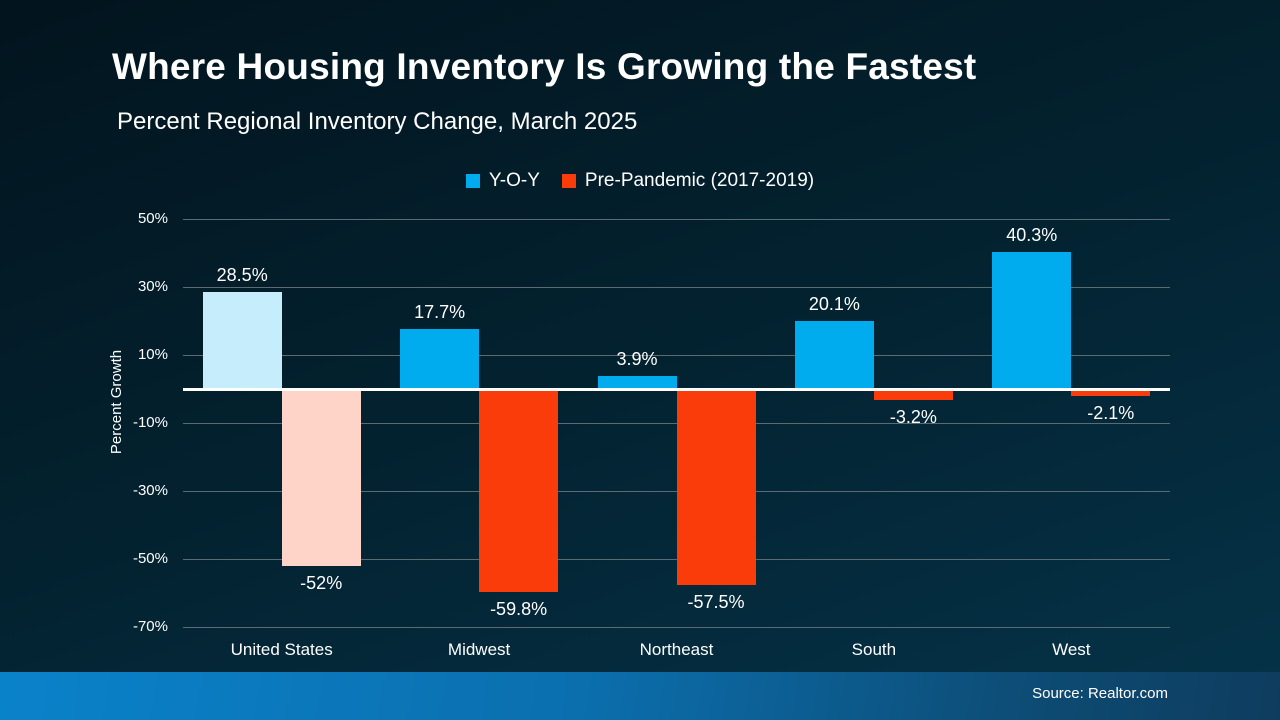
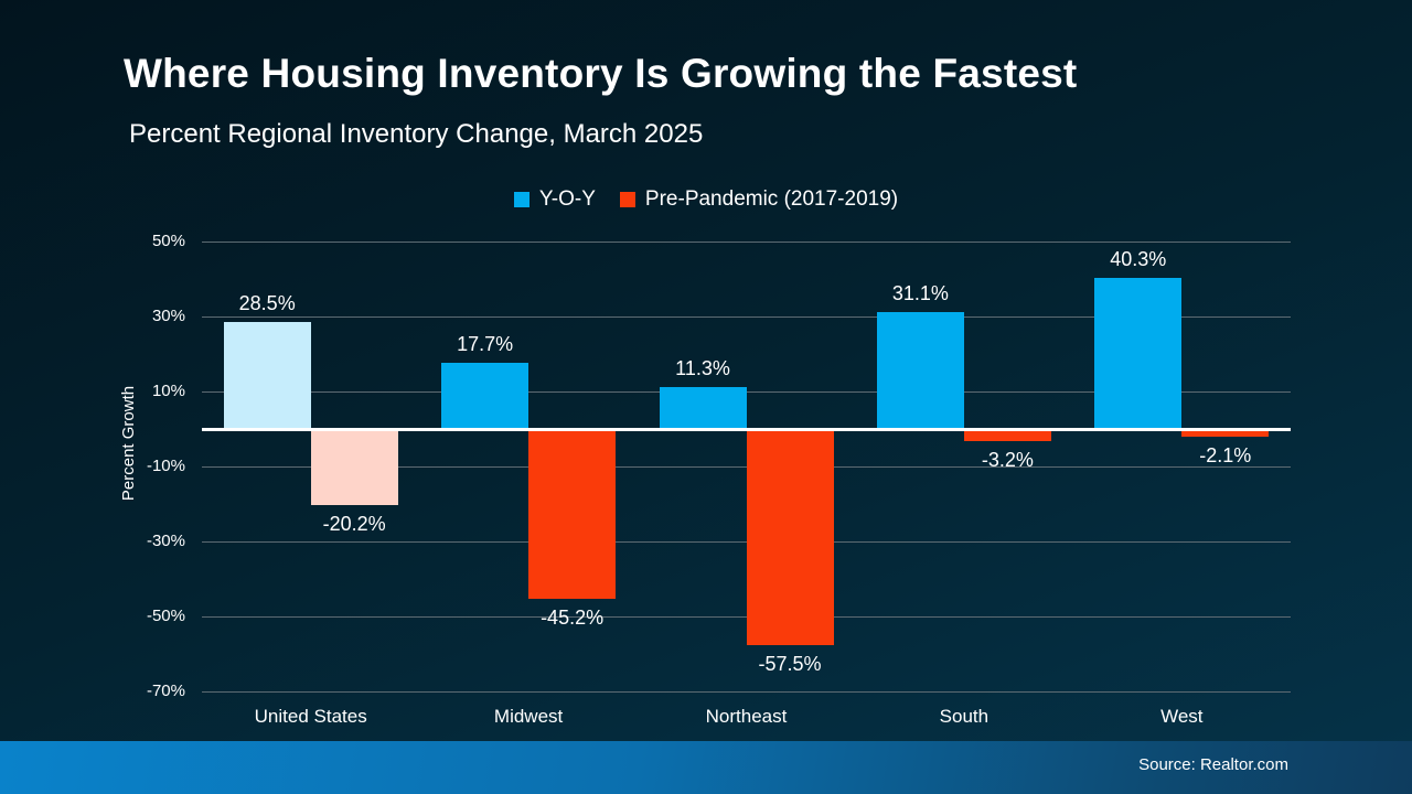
Pre-Pandemic (2017-2019)/United States: -52% -> -20.2%
Pre-Pandemic (2017-2019)/Midwest: -59.8% -> -45.2%
Y-O-Y/Northeast: 3.9% -> 11.3%
Y-O-Y/South: 20.1% -> 31.1%
